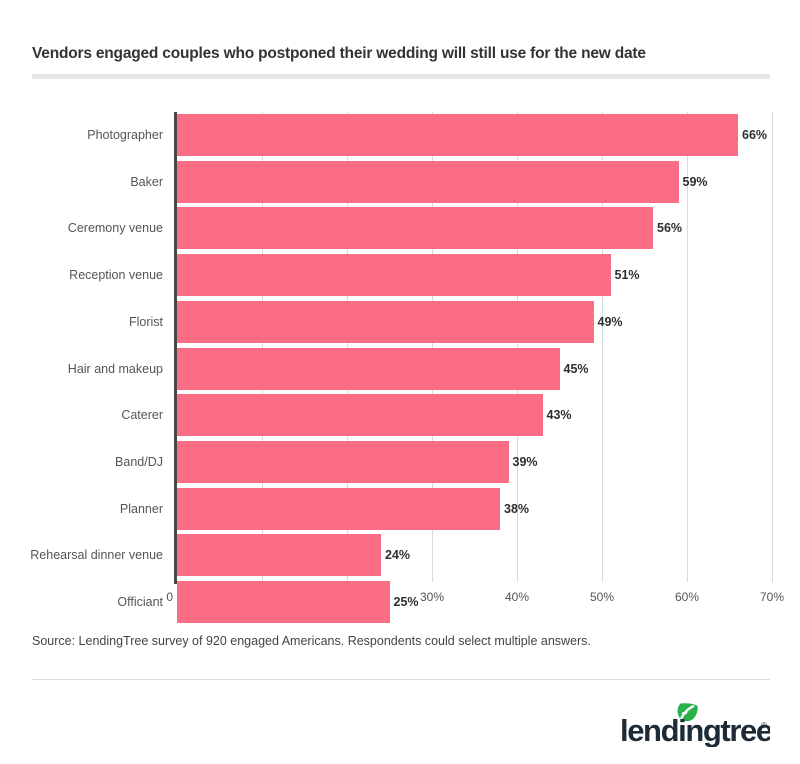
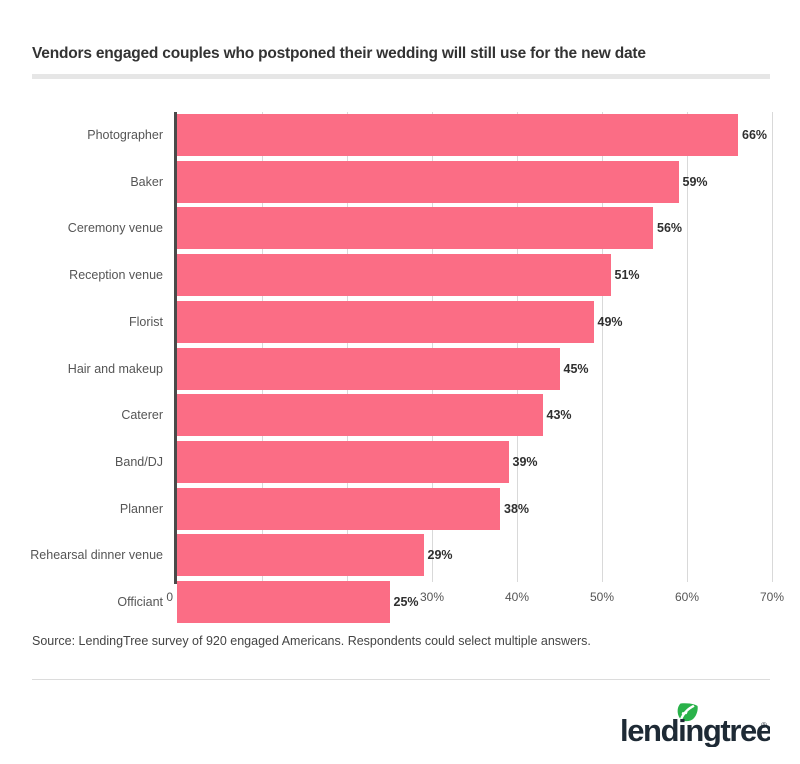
Rehearsal dinner venue: 24% -> 29%
